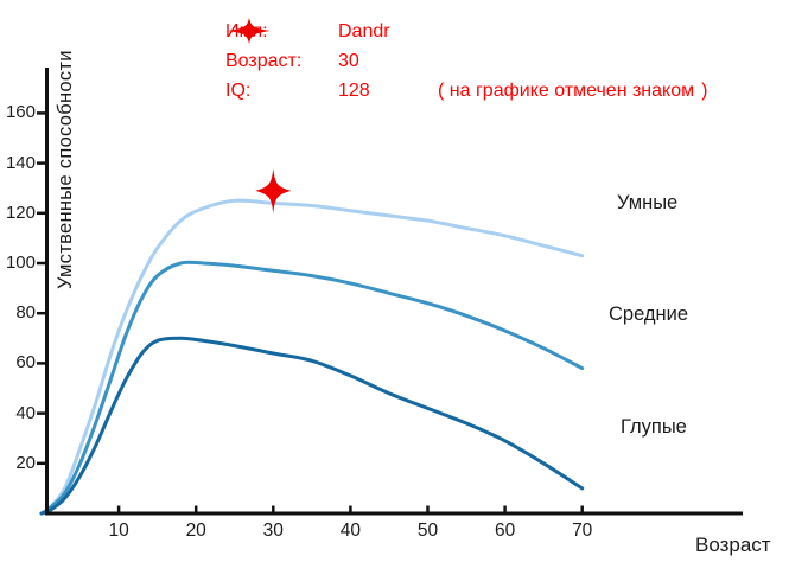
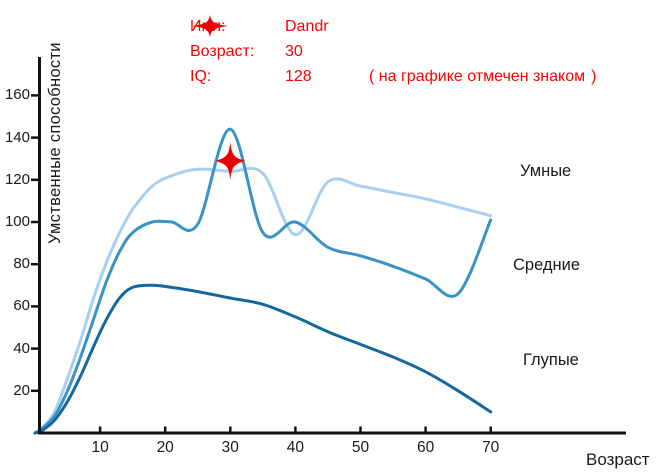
Средние/30: 97 -> 144
Умные/40: 121 -> 94
Средние/40: 92 -> 100
Средние/70: 58 -> 101
